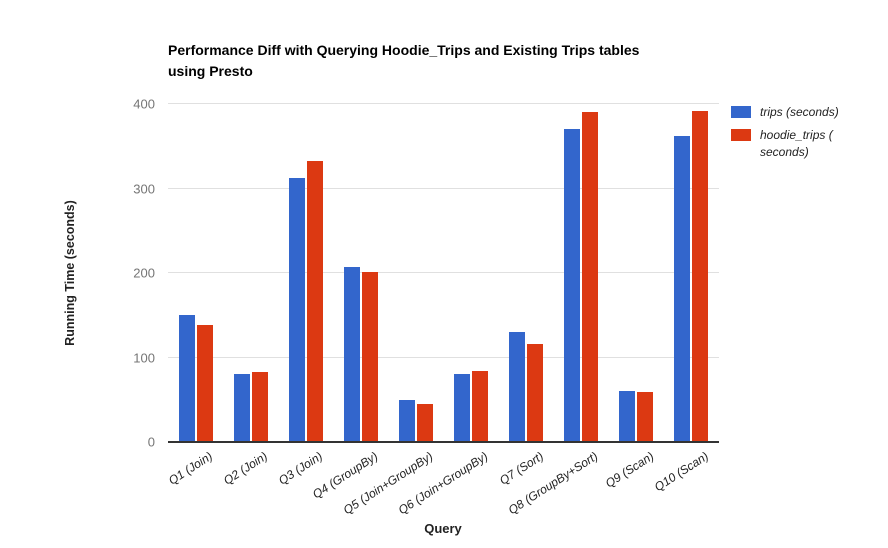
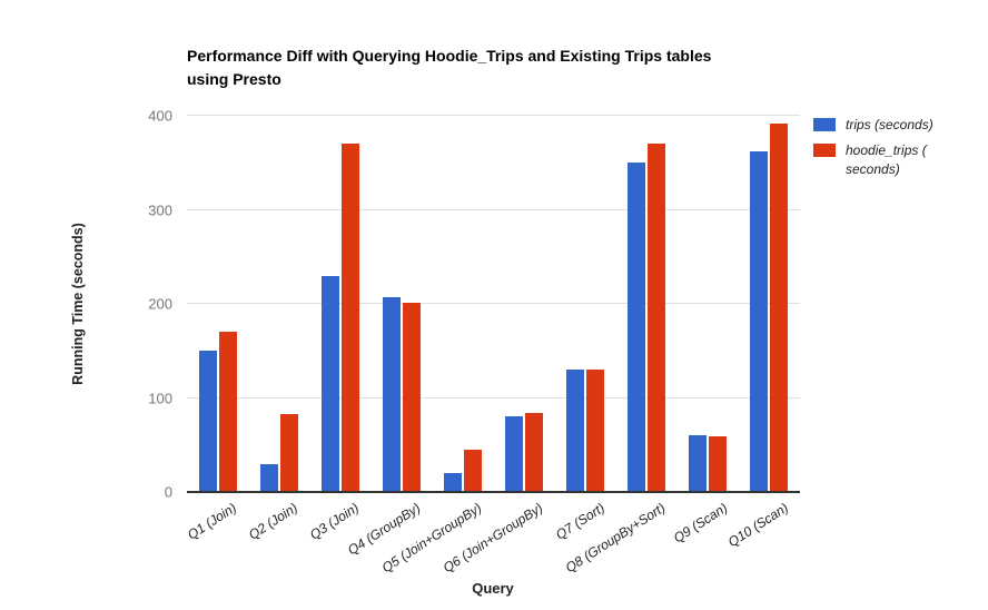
hoodie_trips (seconds)/Q1 (Join): 140 -> 170
trips (seconds)/Q2 (Join): 80 -> 30
trips (seconds)/Q3 (Join): 310 -> 230
hoodie_trips (seconds)/Q3 (Join): 330 -> 370
trips (seconds)/Q5 (Join+GroupBy): 50 -> 20
hoodie_trips (seconds)/Q7 (Sort): 120 -> 130
trips (seconds)/Q8 (GroupBy+Sort): 370 -> 350
hoodie_trips (seconds)/Q8 (GroupBy+Sort): 390 -> 370
